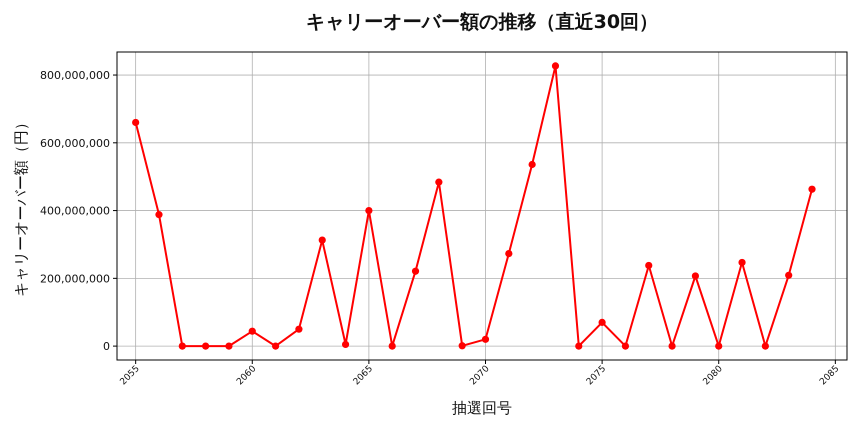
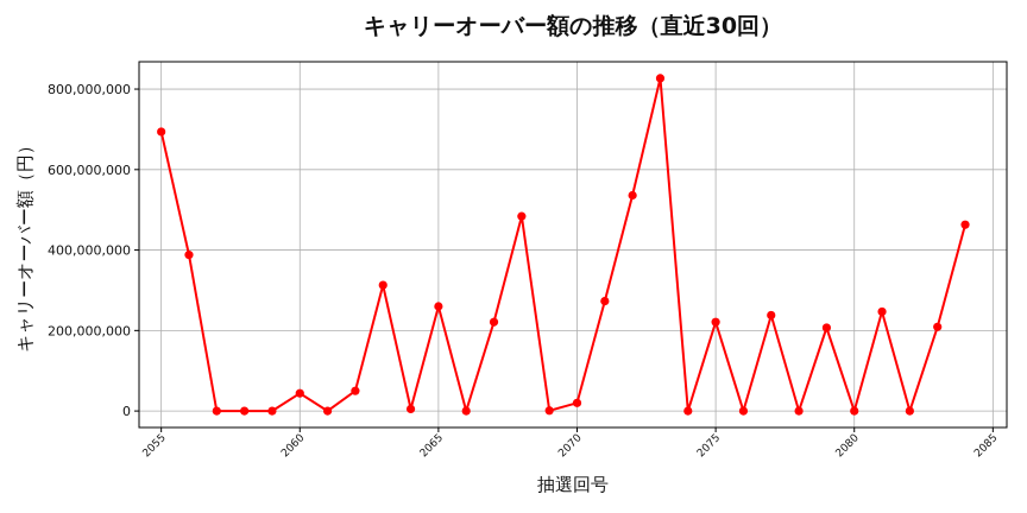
2055: 660000000 -> 690000000
2065: 400000000 -> 260000000
2075: 70000000 -> 220000000
